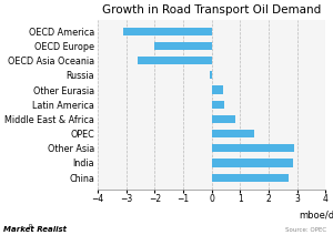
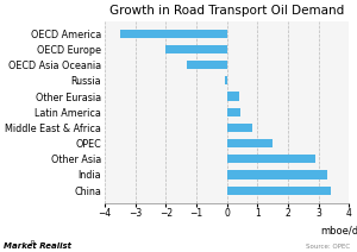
OECD America: -3.10 -> -3.50
OECD Asia Oceania: -2.60 -> -1.30
India: 2.85 -> 3.30
China: 2.70 -> 3.40
